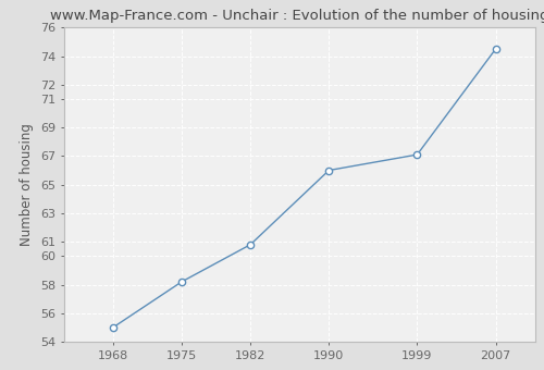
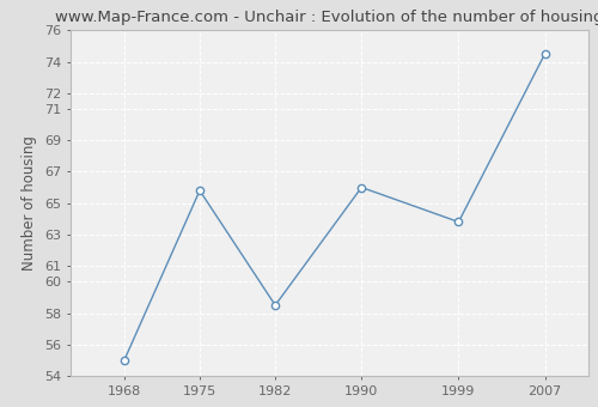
1975: 58.2 -> 65.8
1982: 60.8 -> 58.5
1999: 67.1 -> 63.8
